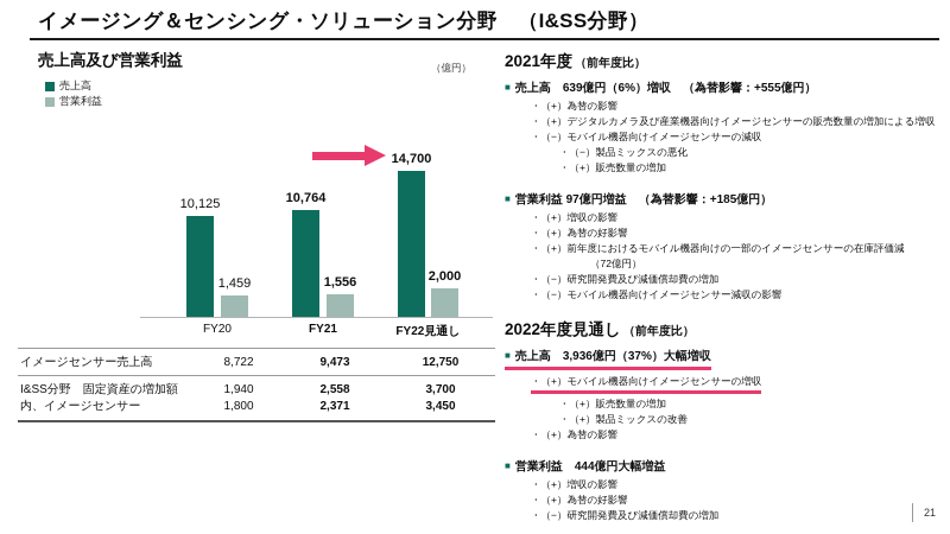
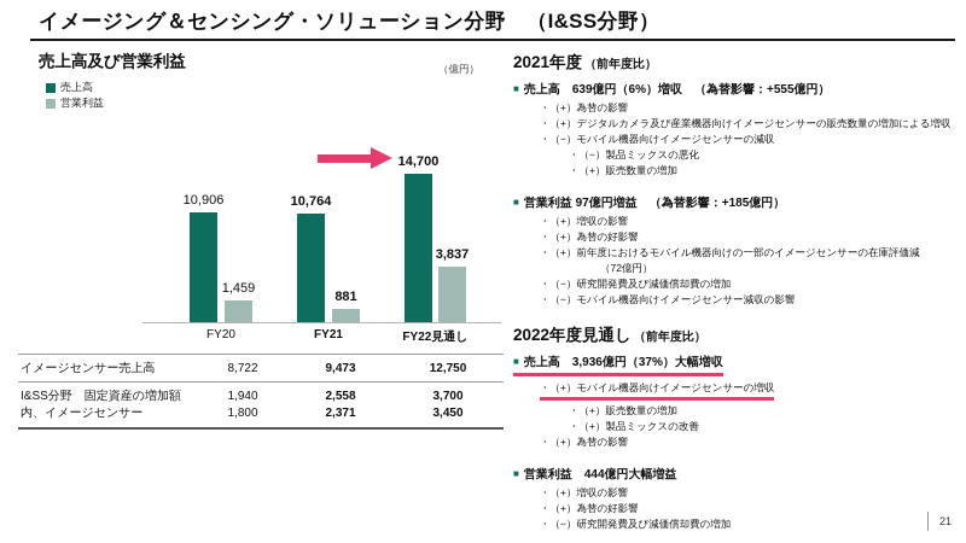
売上高/FY20: 10,125 -> 10,906
営業利益/FY21: 1,556 -> 881
営業利益/FY22見通し: 2,000 -> 3,837
